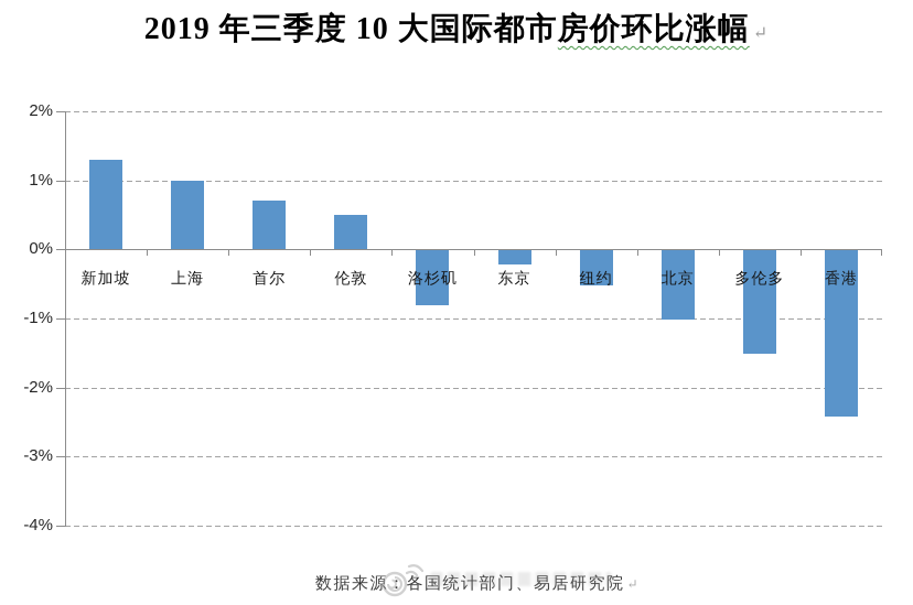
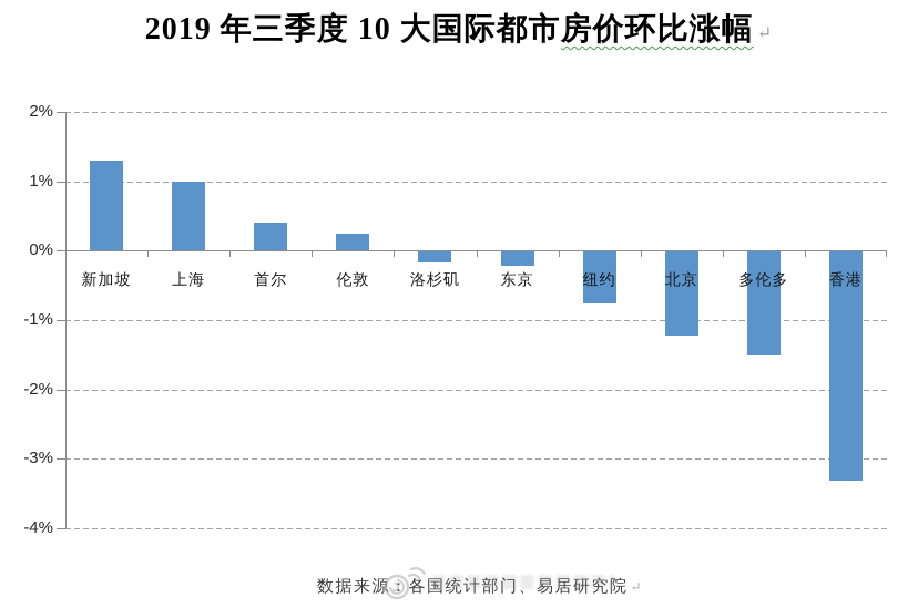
首尔: 0.7% -> 0.4%
伦敦: 0.5% -> 0.2%
洛杉矶: -0.8% -> -0.1%
纽约: -0.5% -> -0.8%
北京: -1.0% -> -1.2%
香港: -2.4% -> -3.3%
